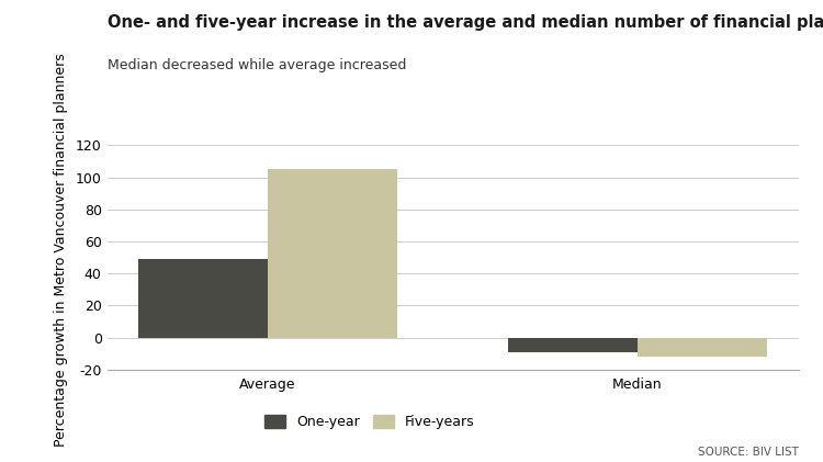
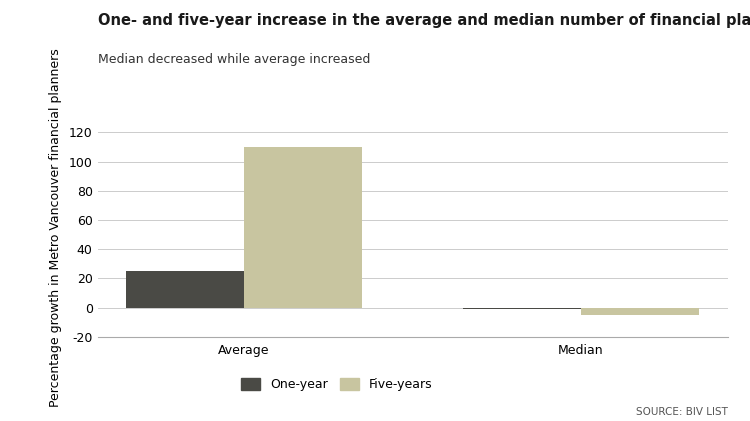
One-year/Average: 49 -> 25
Five-years/Average: 105 -> 110
One-year/Median: -9 -> -1
Five-years/Median: -12 -> -5
